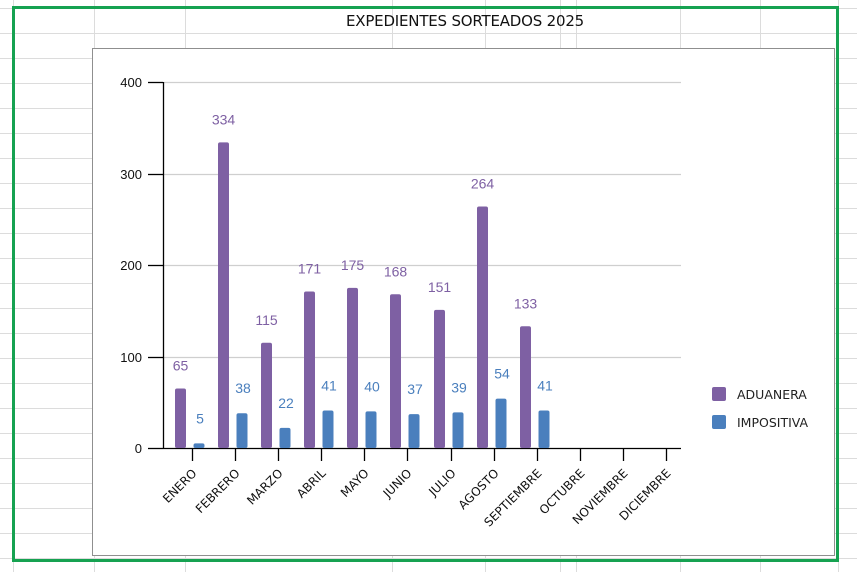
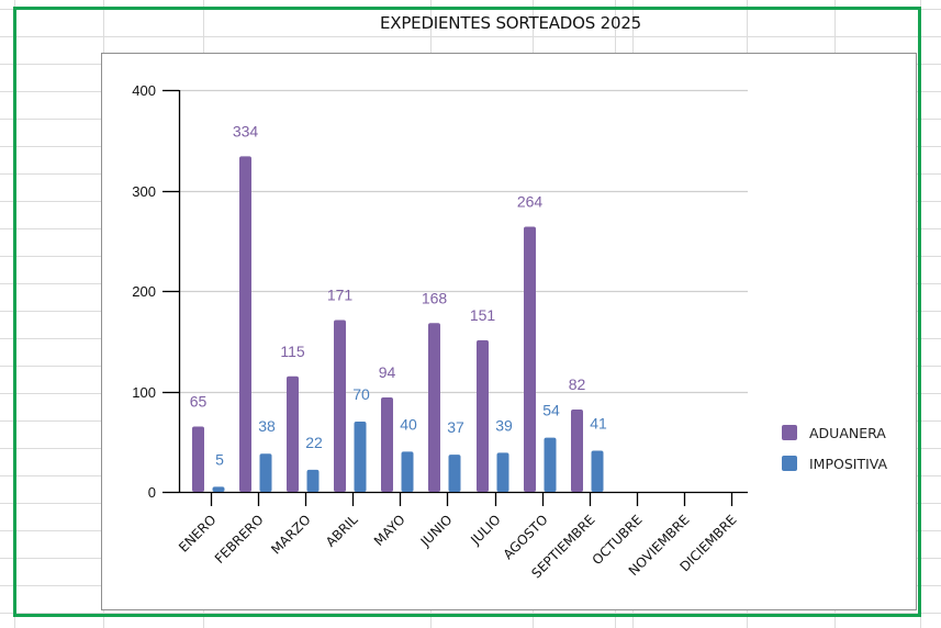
IMPOSITIVA/ABRIL: 41 -> 70
ADUANERA/MAYO: 175 -> 94
ADUANERA/SEPTIEMBRE: 133 -> 82
